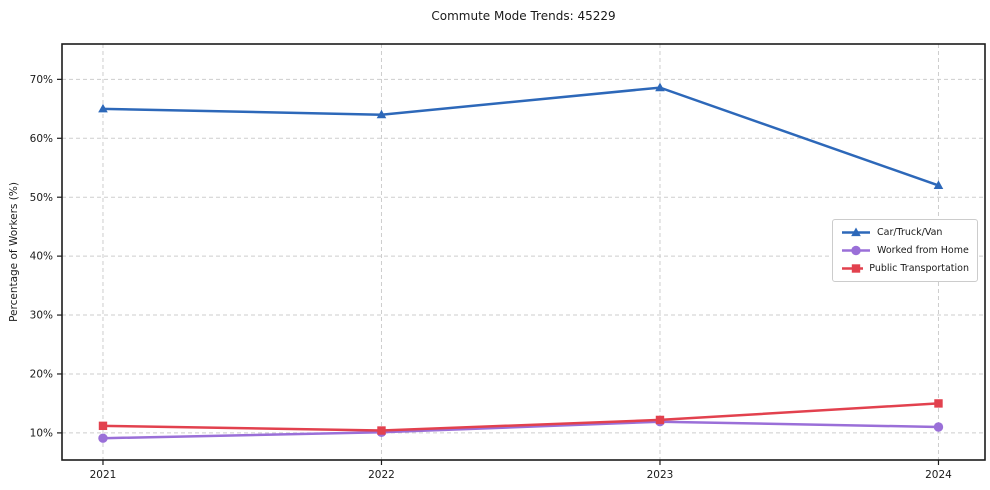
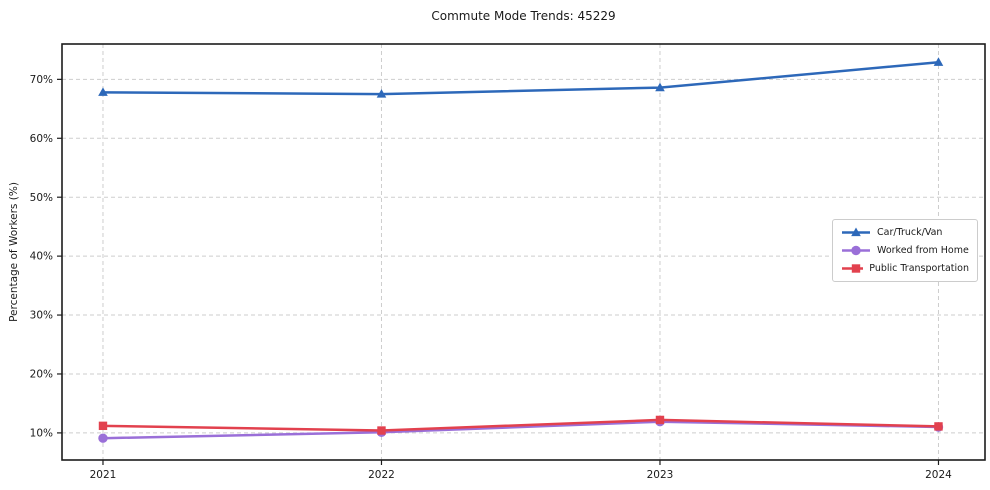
Car/Truck/Van/2021: 65% -> 68%
Car/Truck/Van/2022: 64% -> 68%
Car/Truck/Van/2024: 52% -> 73%
Public Transportation/2024: 15% -> 11%
